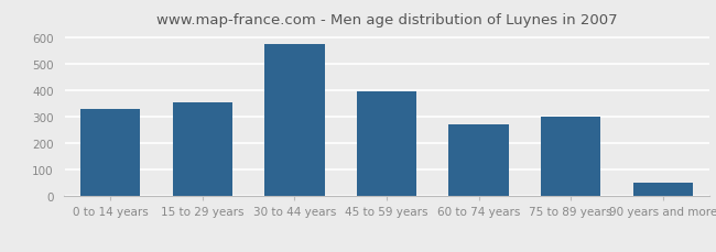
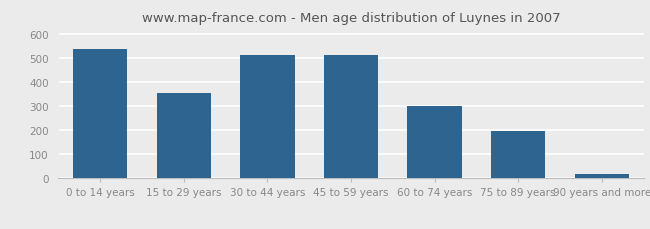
0 to 14 years: 330 -> 537
30 to 44 years: 575 -> 511
45 to 59 years: 395 -> 513
60 to 74 years: 270 -> 302
75 to 89 years: 300 -> 197
90 years and more: 50 -> 20
